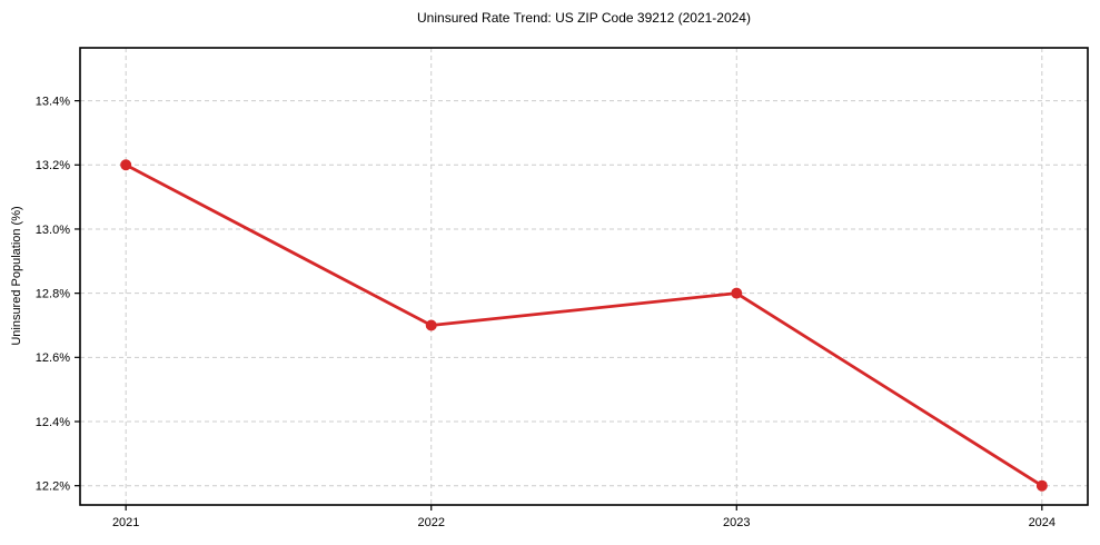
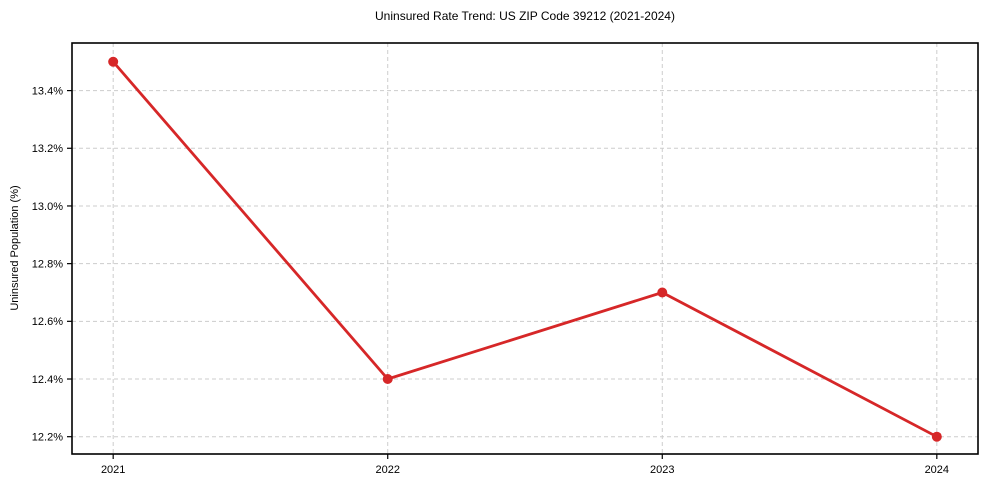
2021: 13.2% -> 13.5%
2022: 12.7% -> 12.4%
2023: 12.8% -> 12.7%
